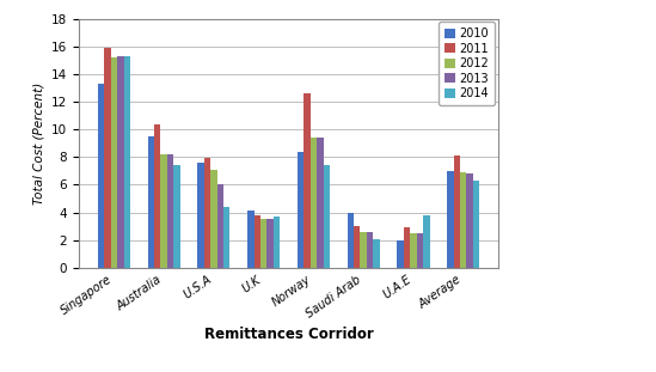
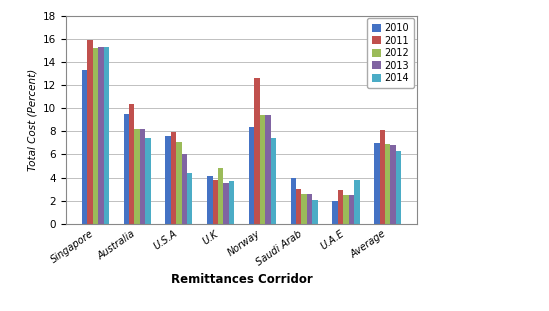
2012/U.K: 3.5 -> 4.8
